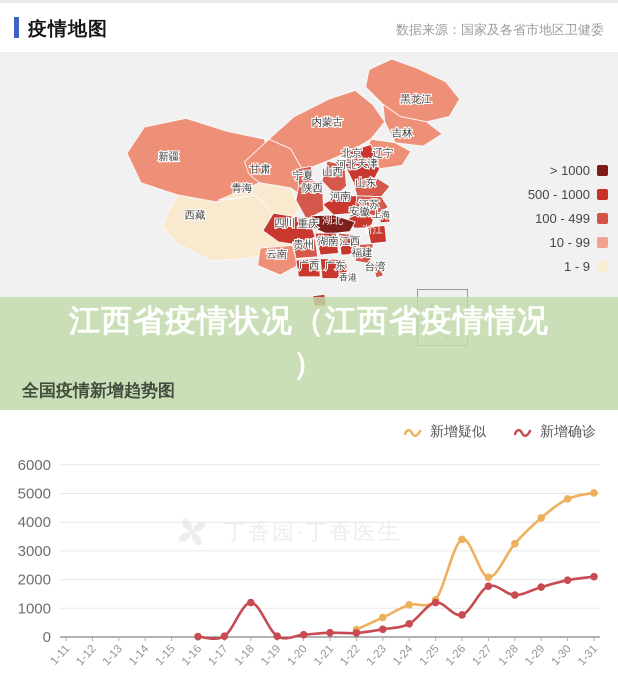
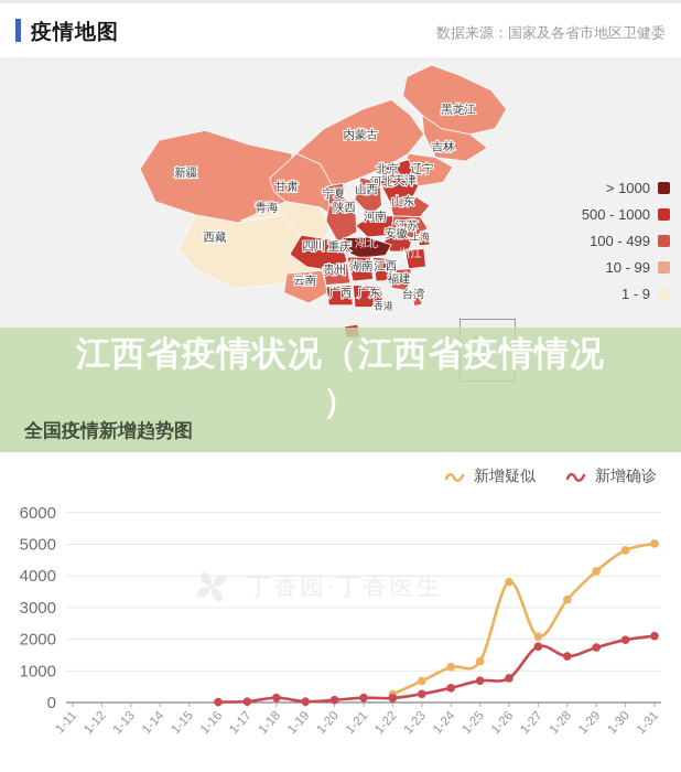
新增确诊/1-18: 1200 -> 200
新增确诊/1-25: 1200 -> 700
新增疑似/1-26: 3400 -> 3800
